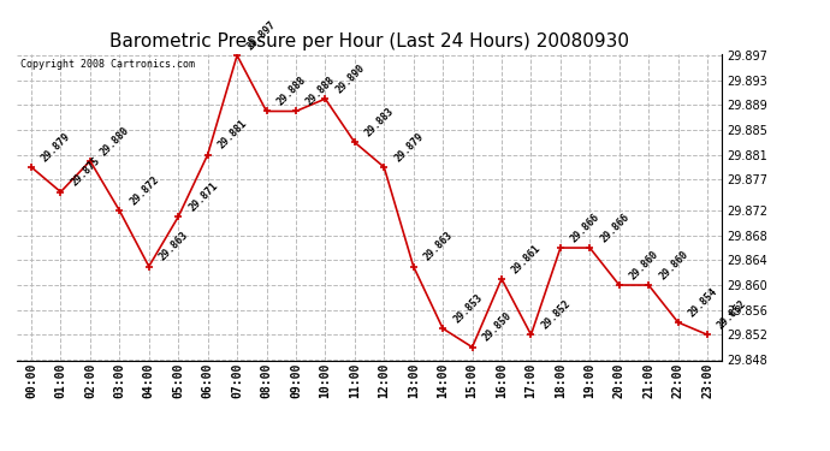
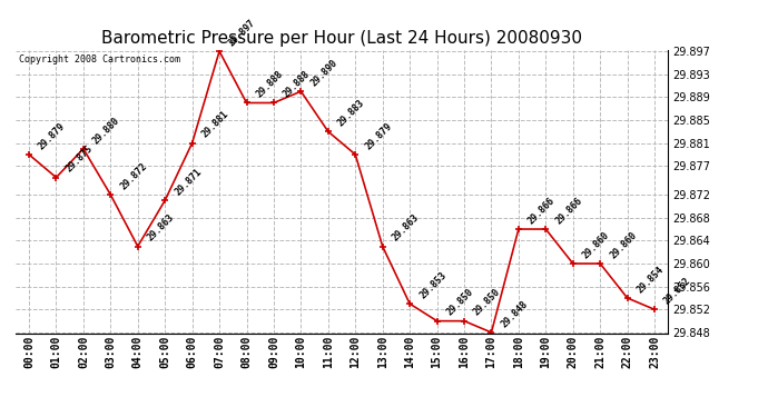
16:00: 29.861 -> 29.850
17:00: 29.852 -> 29.848
